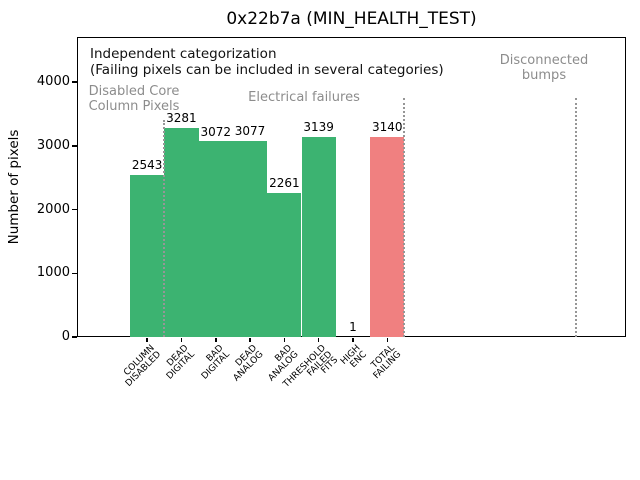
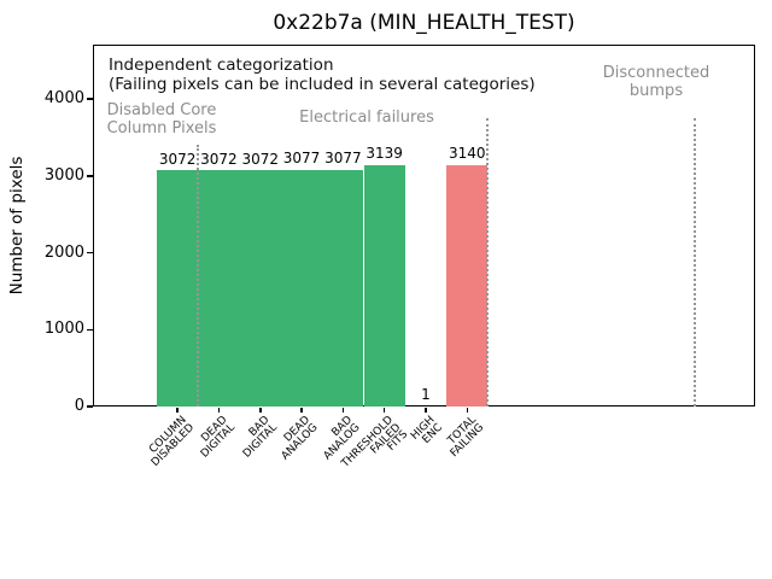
COLUMN DISABLED: 2543 -> 3072
DEAD DIGITAL: 3281 -> 3072
BAD ANALOG: 2261 -> 3077
